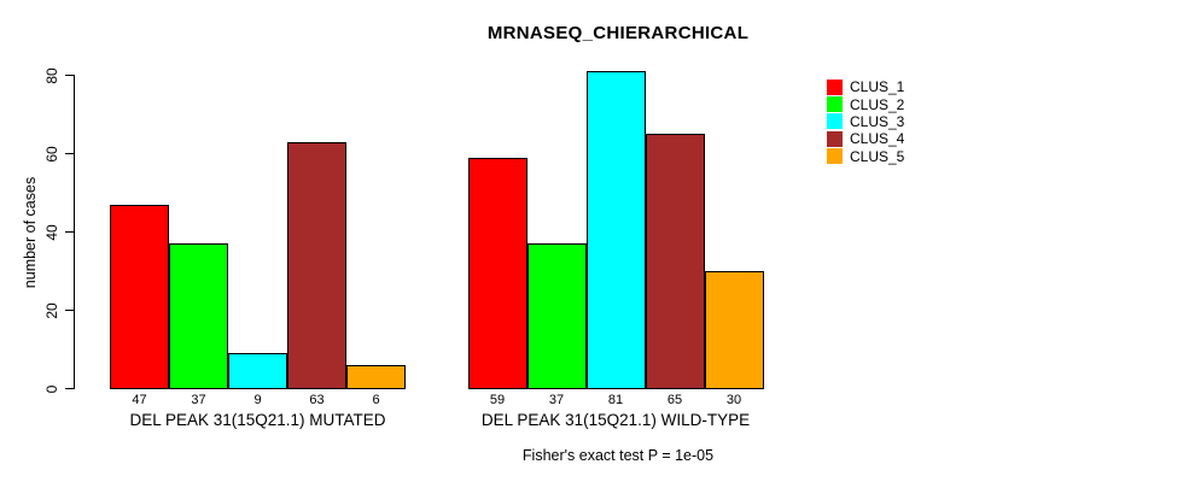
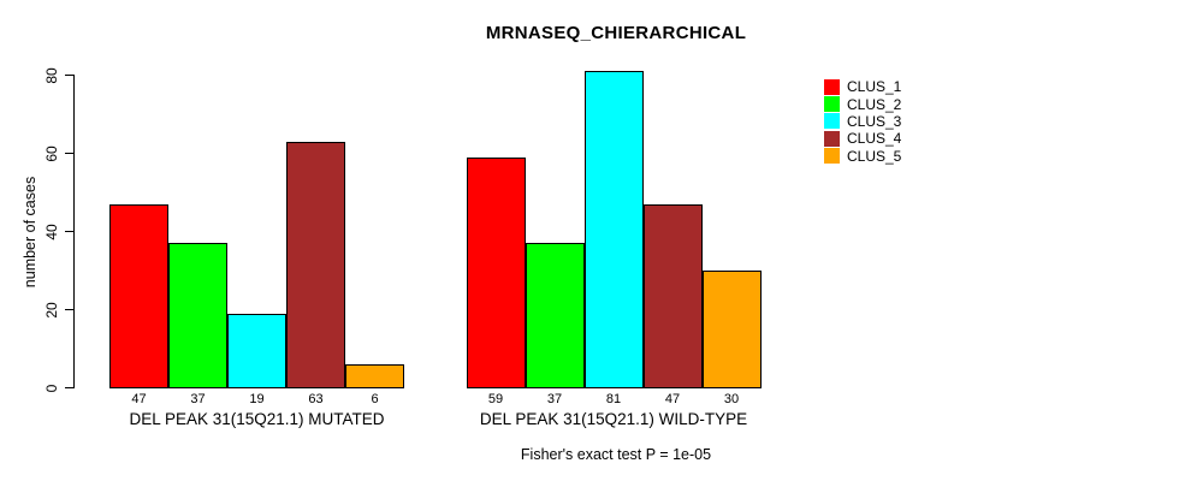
CLUS_3/DEL PEAK 31(15Q21.1) MUTATED: 9 -> 19
CLUS_4/DEL PEAK 31(15Q21.1) WILD-TYPE: 65 -> 47
